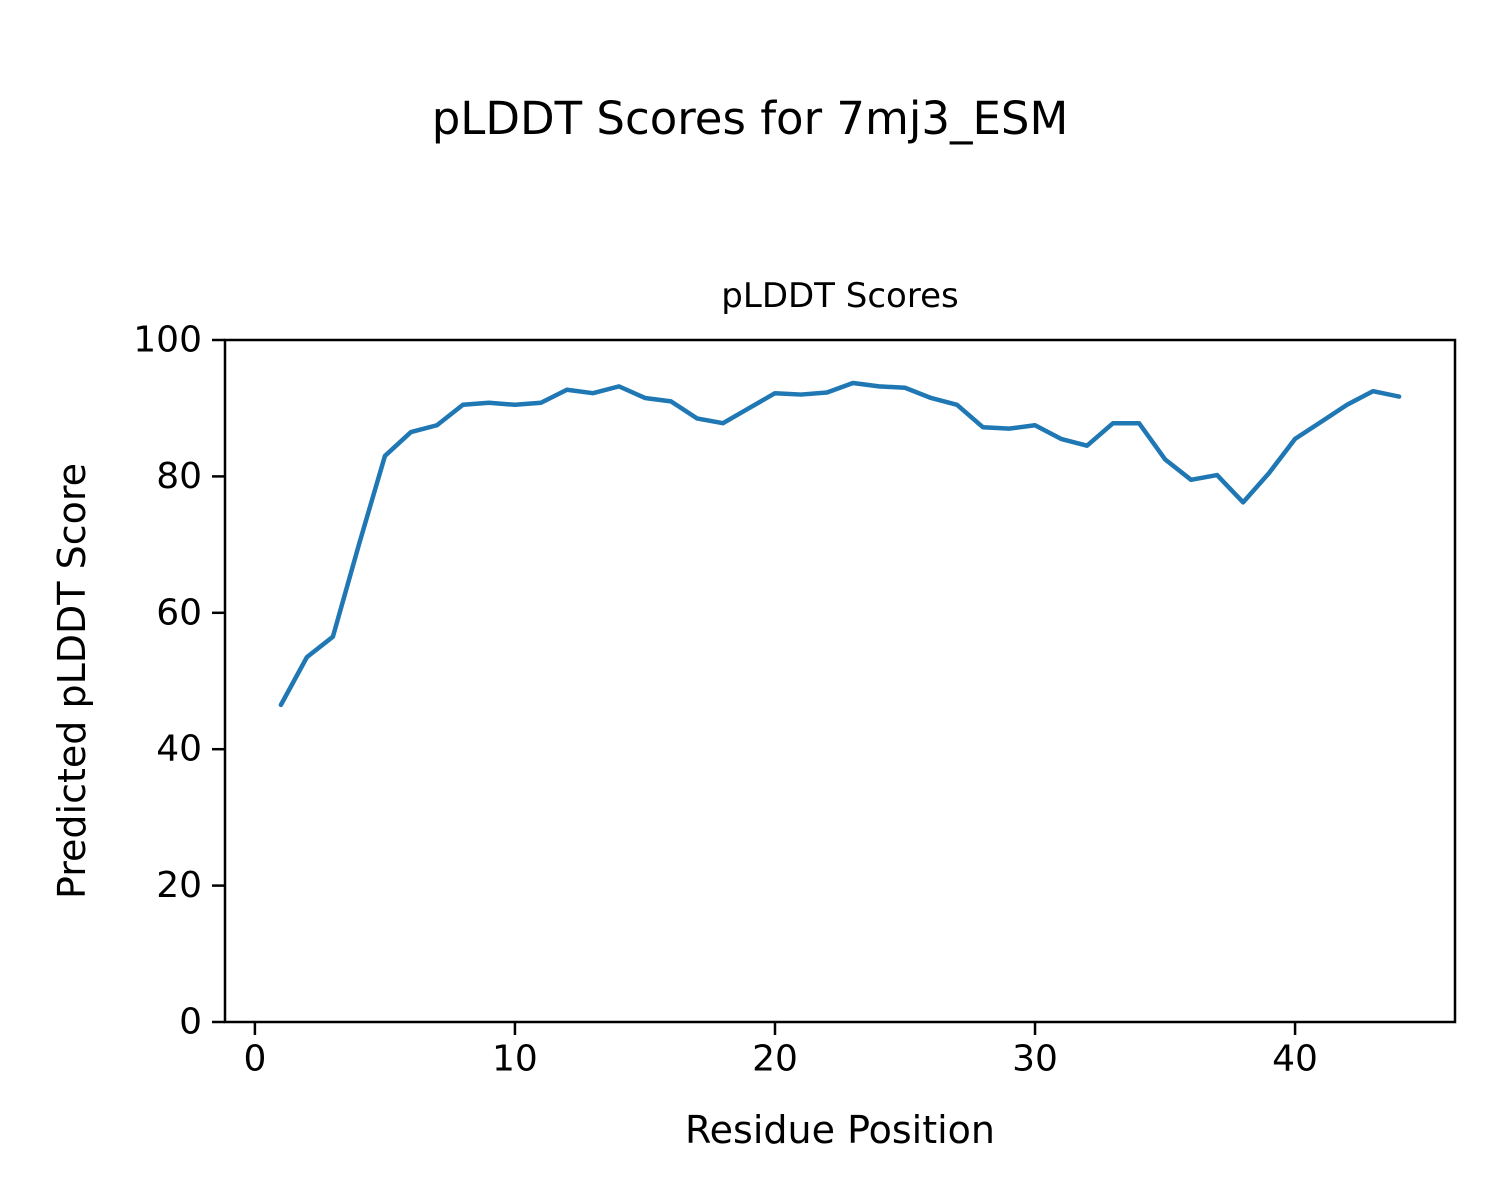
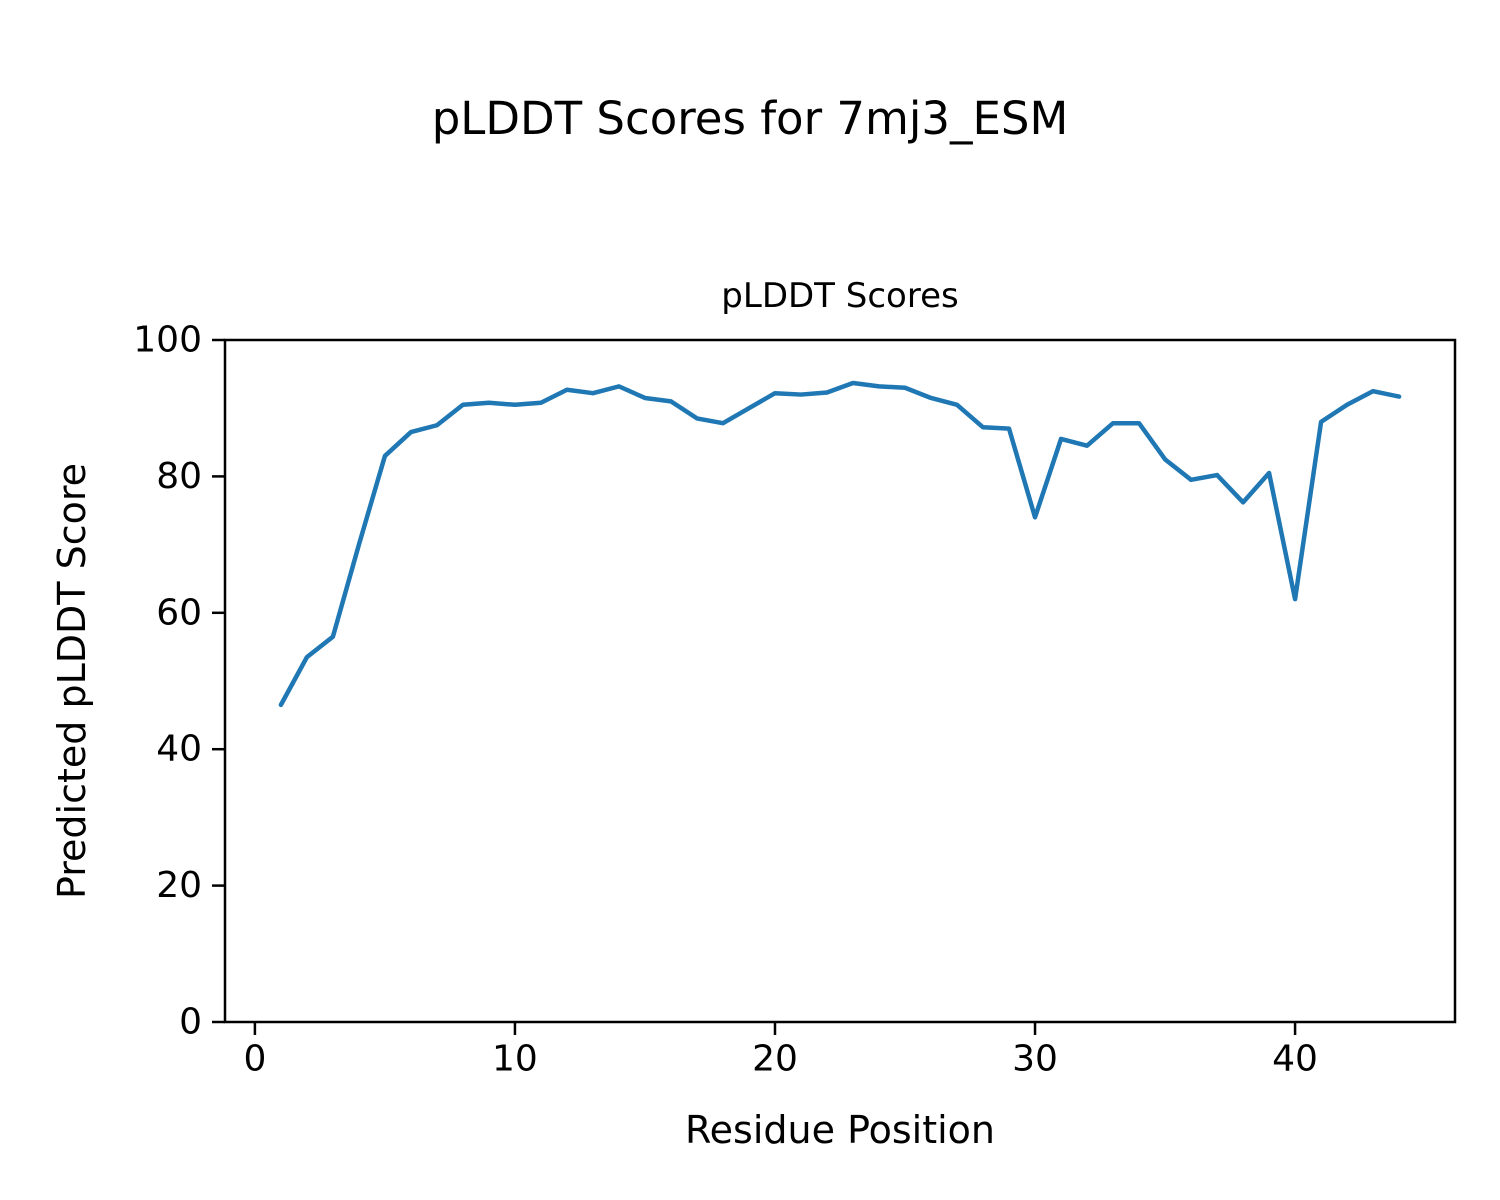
30: 88 -> 74
40: 86 -> 62
